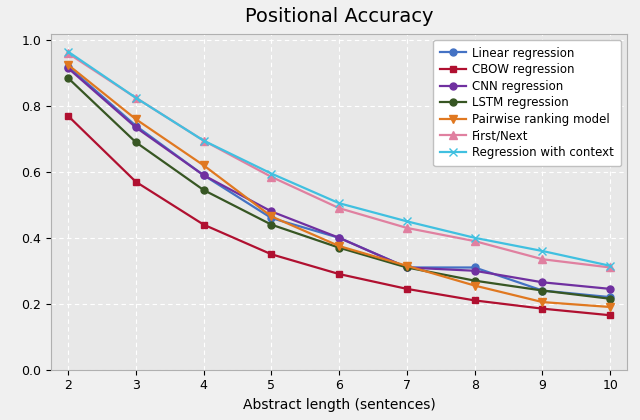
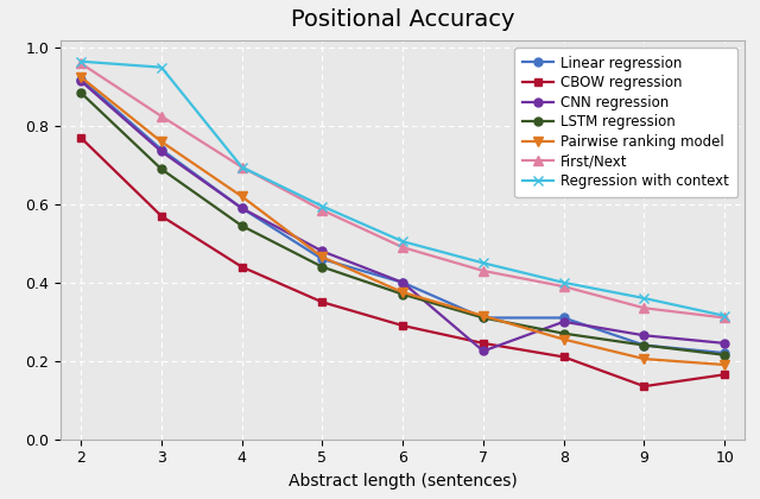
Regression with context/3: 0.825 -> 0.950
CNN regression/7: 0.310 -> 0.225
CBOW regression/9: 0.185 -> 0.135
